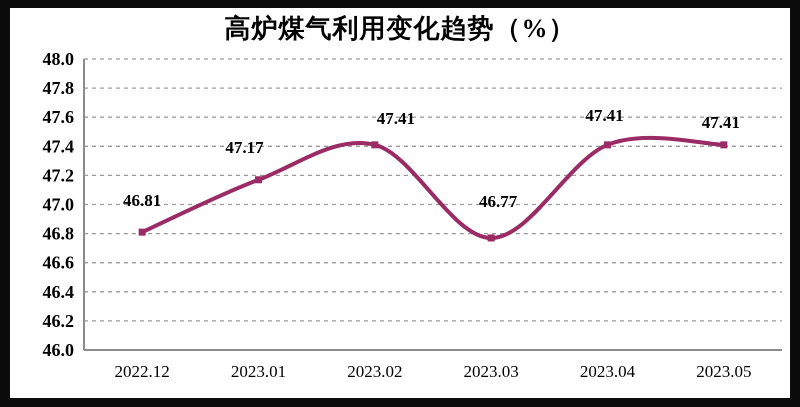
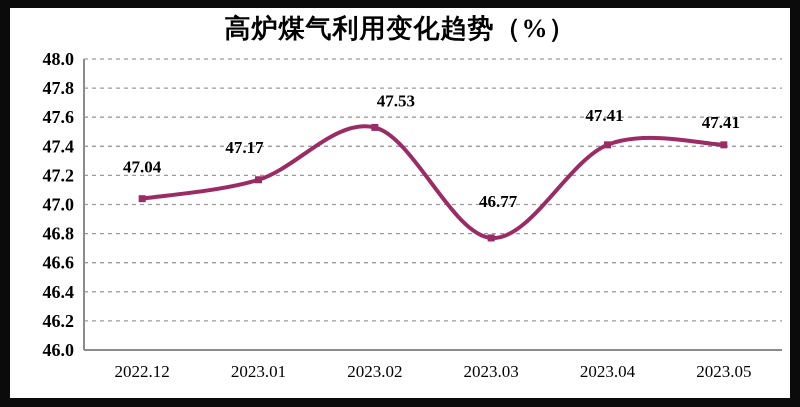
2022.12: 46.81 -> 47.04
2023.02: 47.41 -> 47.53
